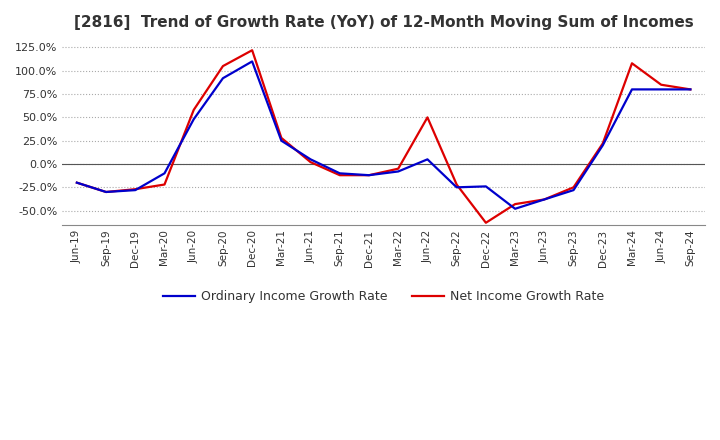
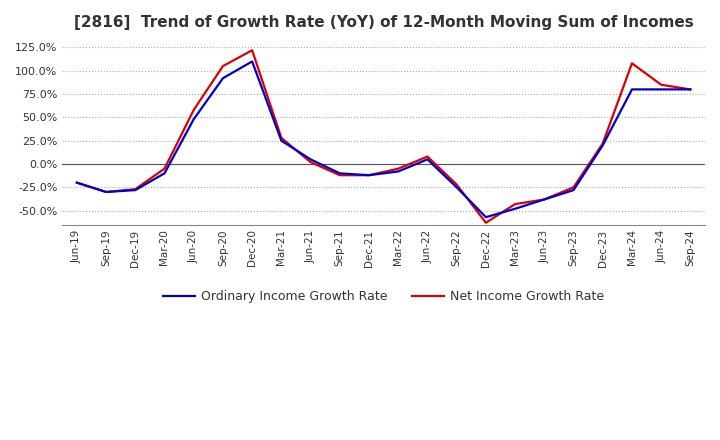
Net Income Growth Rate/Mar-20: -22% -> -5%
Net Income Growth Rate/Jun-22: 50% -> 8%
Ordinary Income Growth Rate/Dec-22: -24% -> -57%
